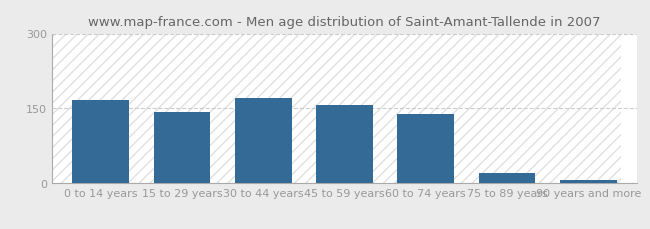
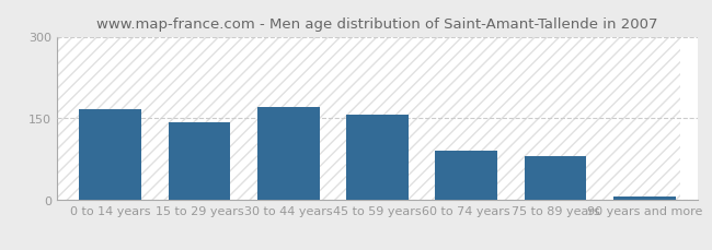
60 to 74 years: 138 -> 90
75 to 89 years: 21 -> 80
